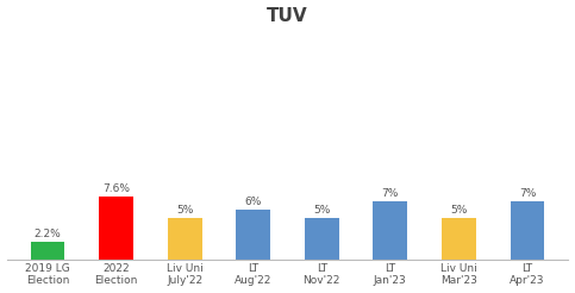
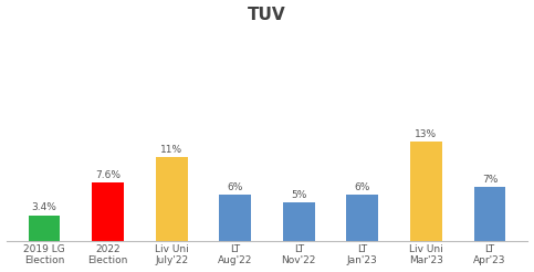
2019 LG Election: 2.2% -> 3.4%
Liv Uni July'22: 5% -> 11%
LT Jan'23: 7% -> 6%
Liv Uni Mar'23: 5% -> 13%
